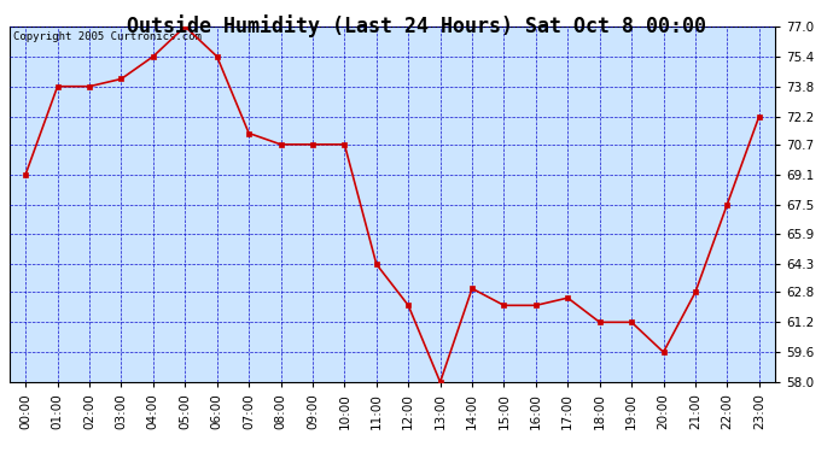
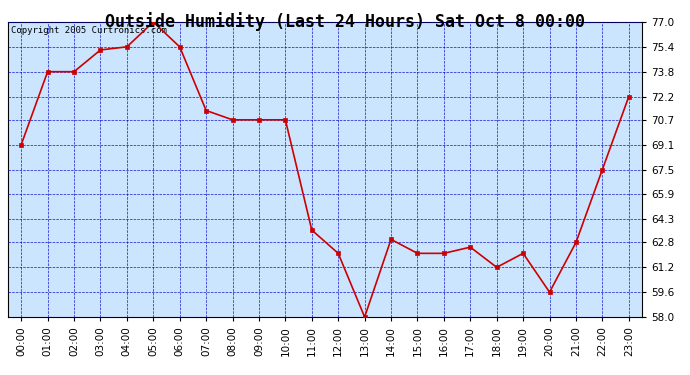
03:00: 74.2 -> 75.2
11:00: 64.3 -> 63.6
19:00: 61.2 -> 62.1
